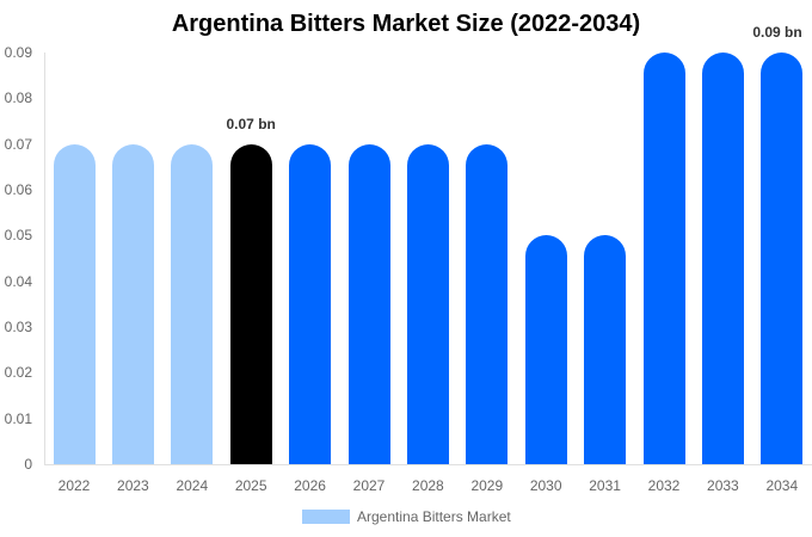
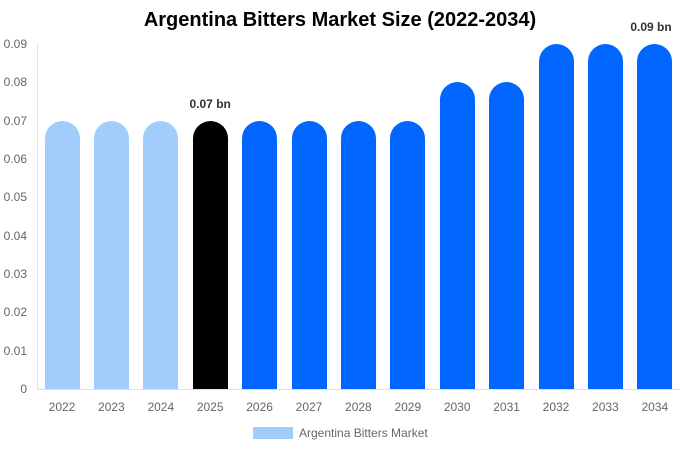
2030: 0.05 -> 0.08
2031: 0.05 -> 0.08
